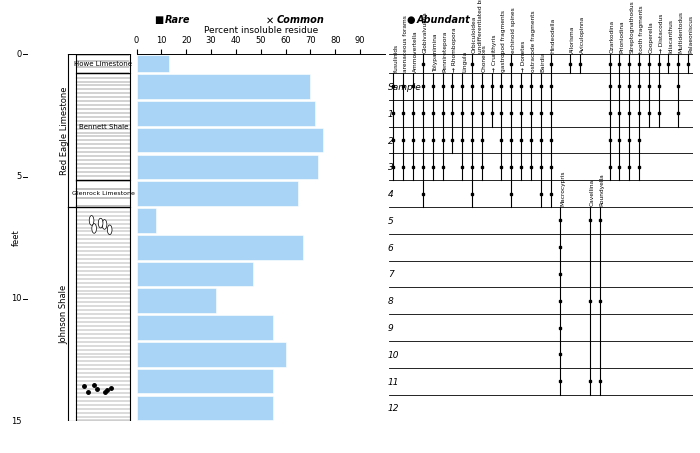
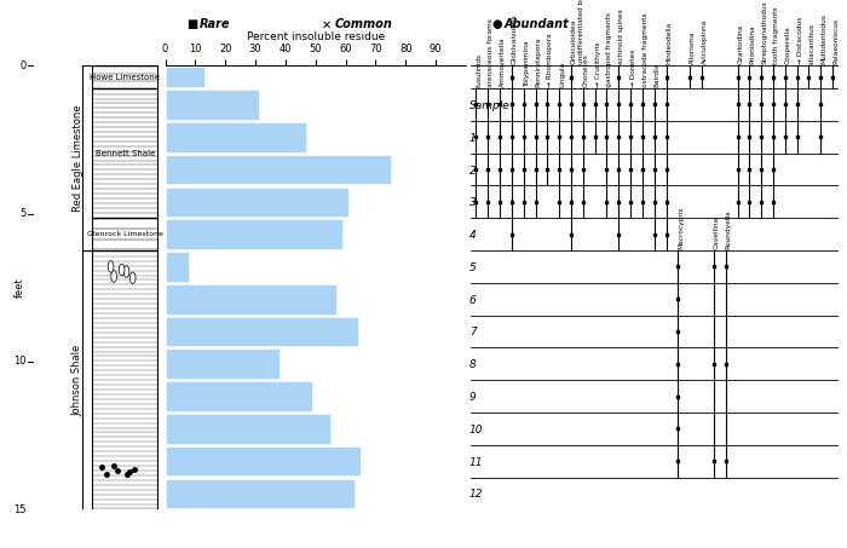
Sample: 70 -> 31
1: 72 -> 47
3: 73 -> 61
4: 65 -> 59
6: 67 -> 57
7: 47 -> 64
8: 32 -> 38
9: 55 -> 49
10: 60 -> 55
11: 55 -> 65
12: 55 -> 63
